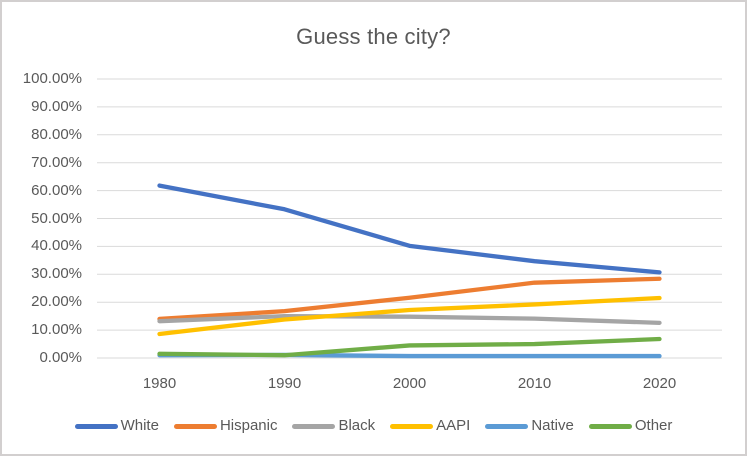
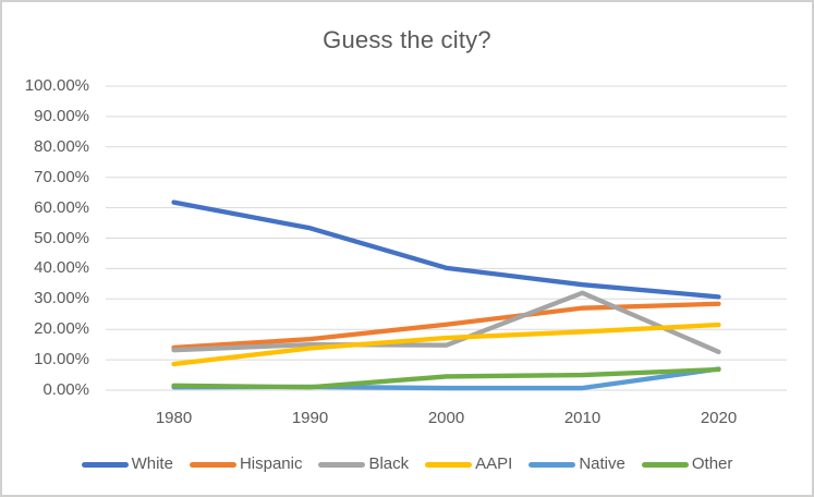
Black/2010: 14% -> 32%
Native/2020: 1% -> 7%
